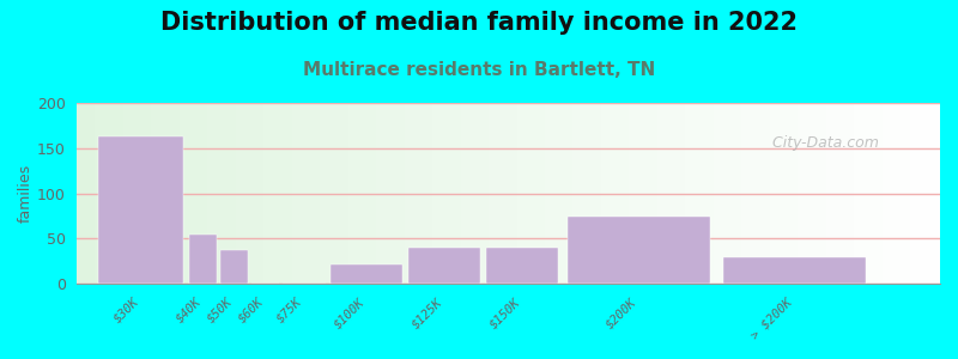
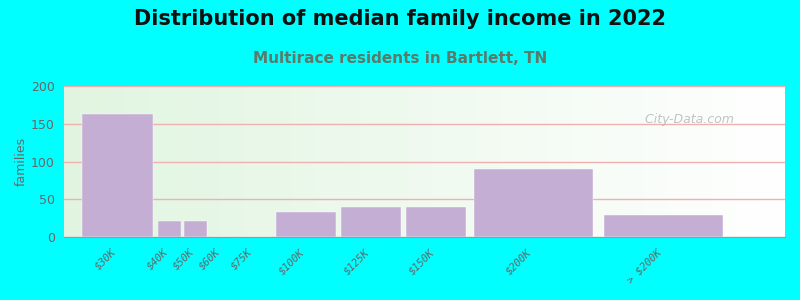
$40K: 54 -> 22
$50K: 38 -> 22
$100K: 22 -> 33
$200K: 74 -> 90
